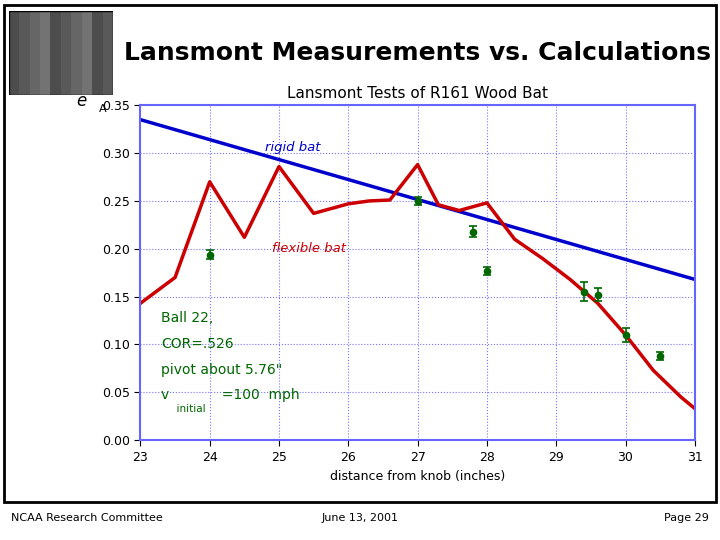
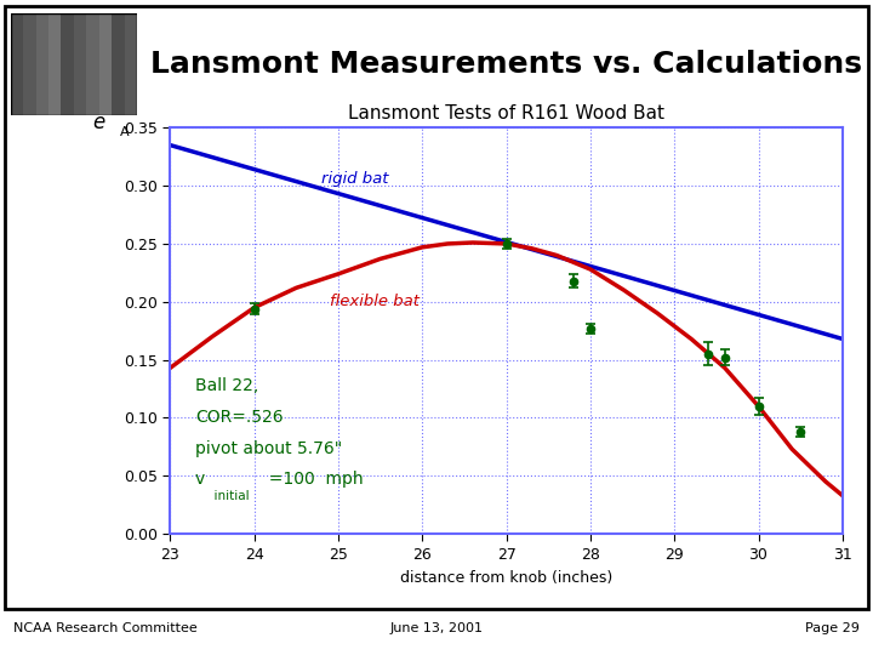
24: 0.270 -> 0.195
25: 0.286 -> 0.224
27: 0.288 -> 0.250
28: 0.248 -> 0.228
